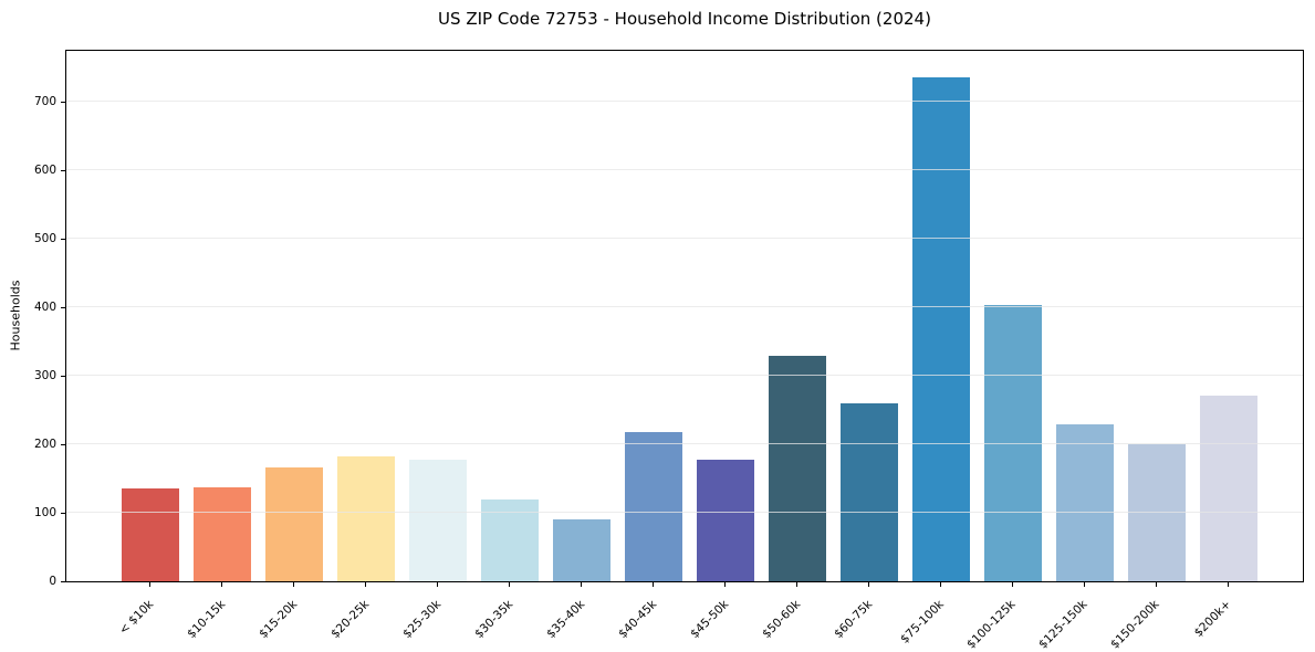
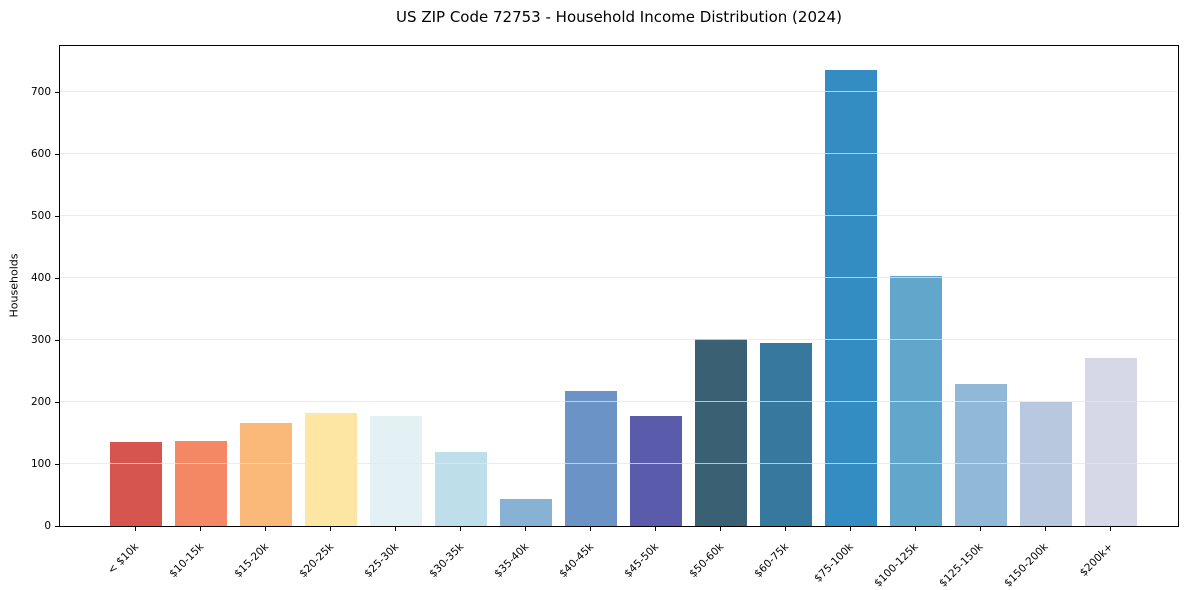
$35-40k: 90 -> 40
$50-60k: 330 -> 300
$60-75k: 260 -> 300
